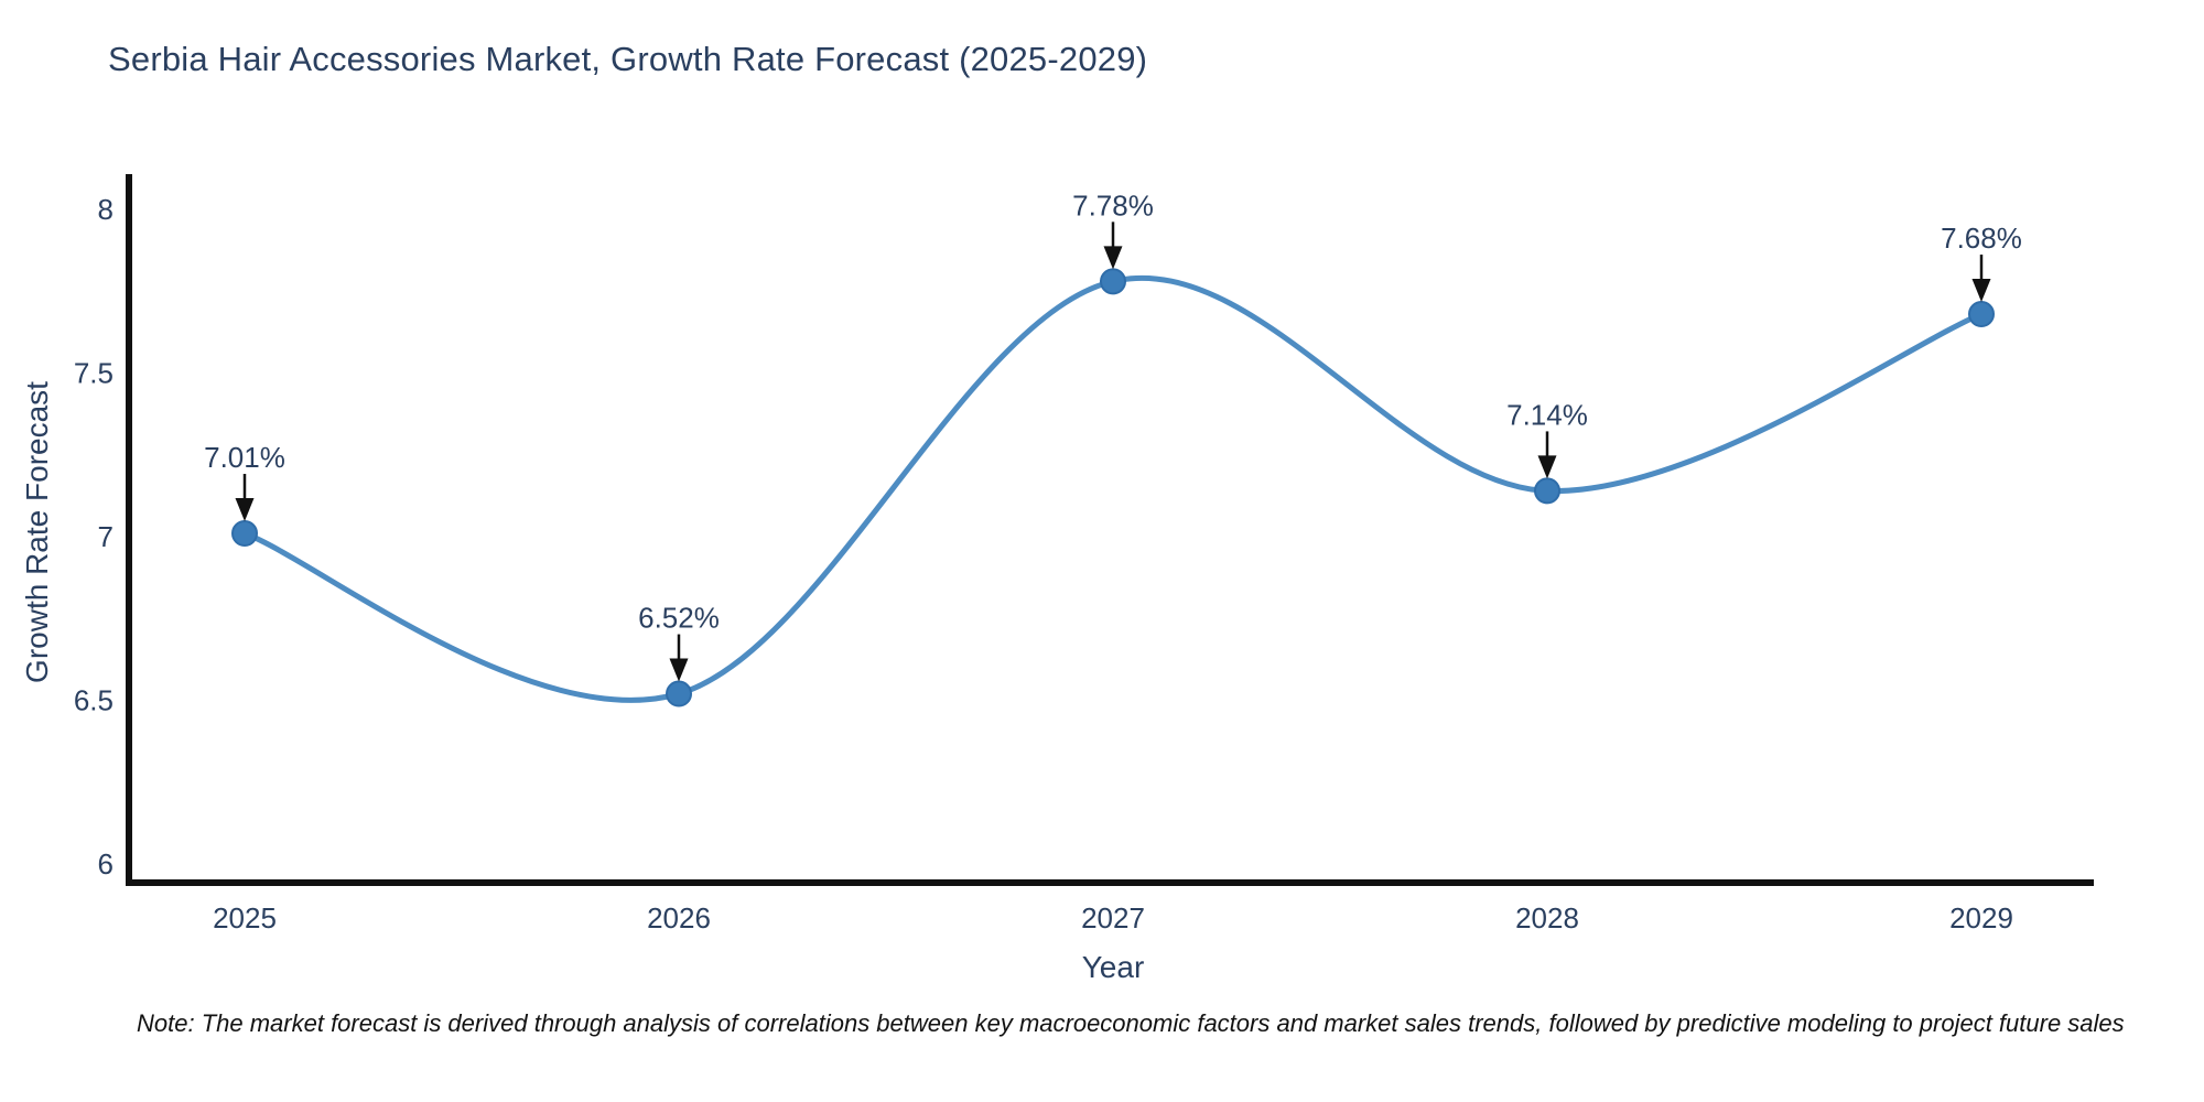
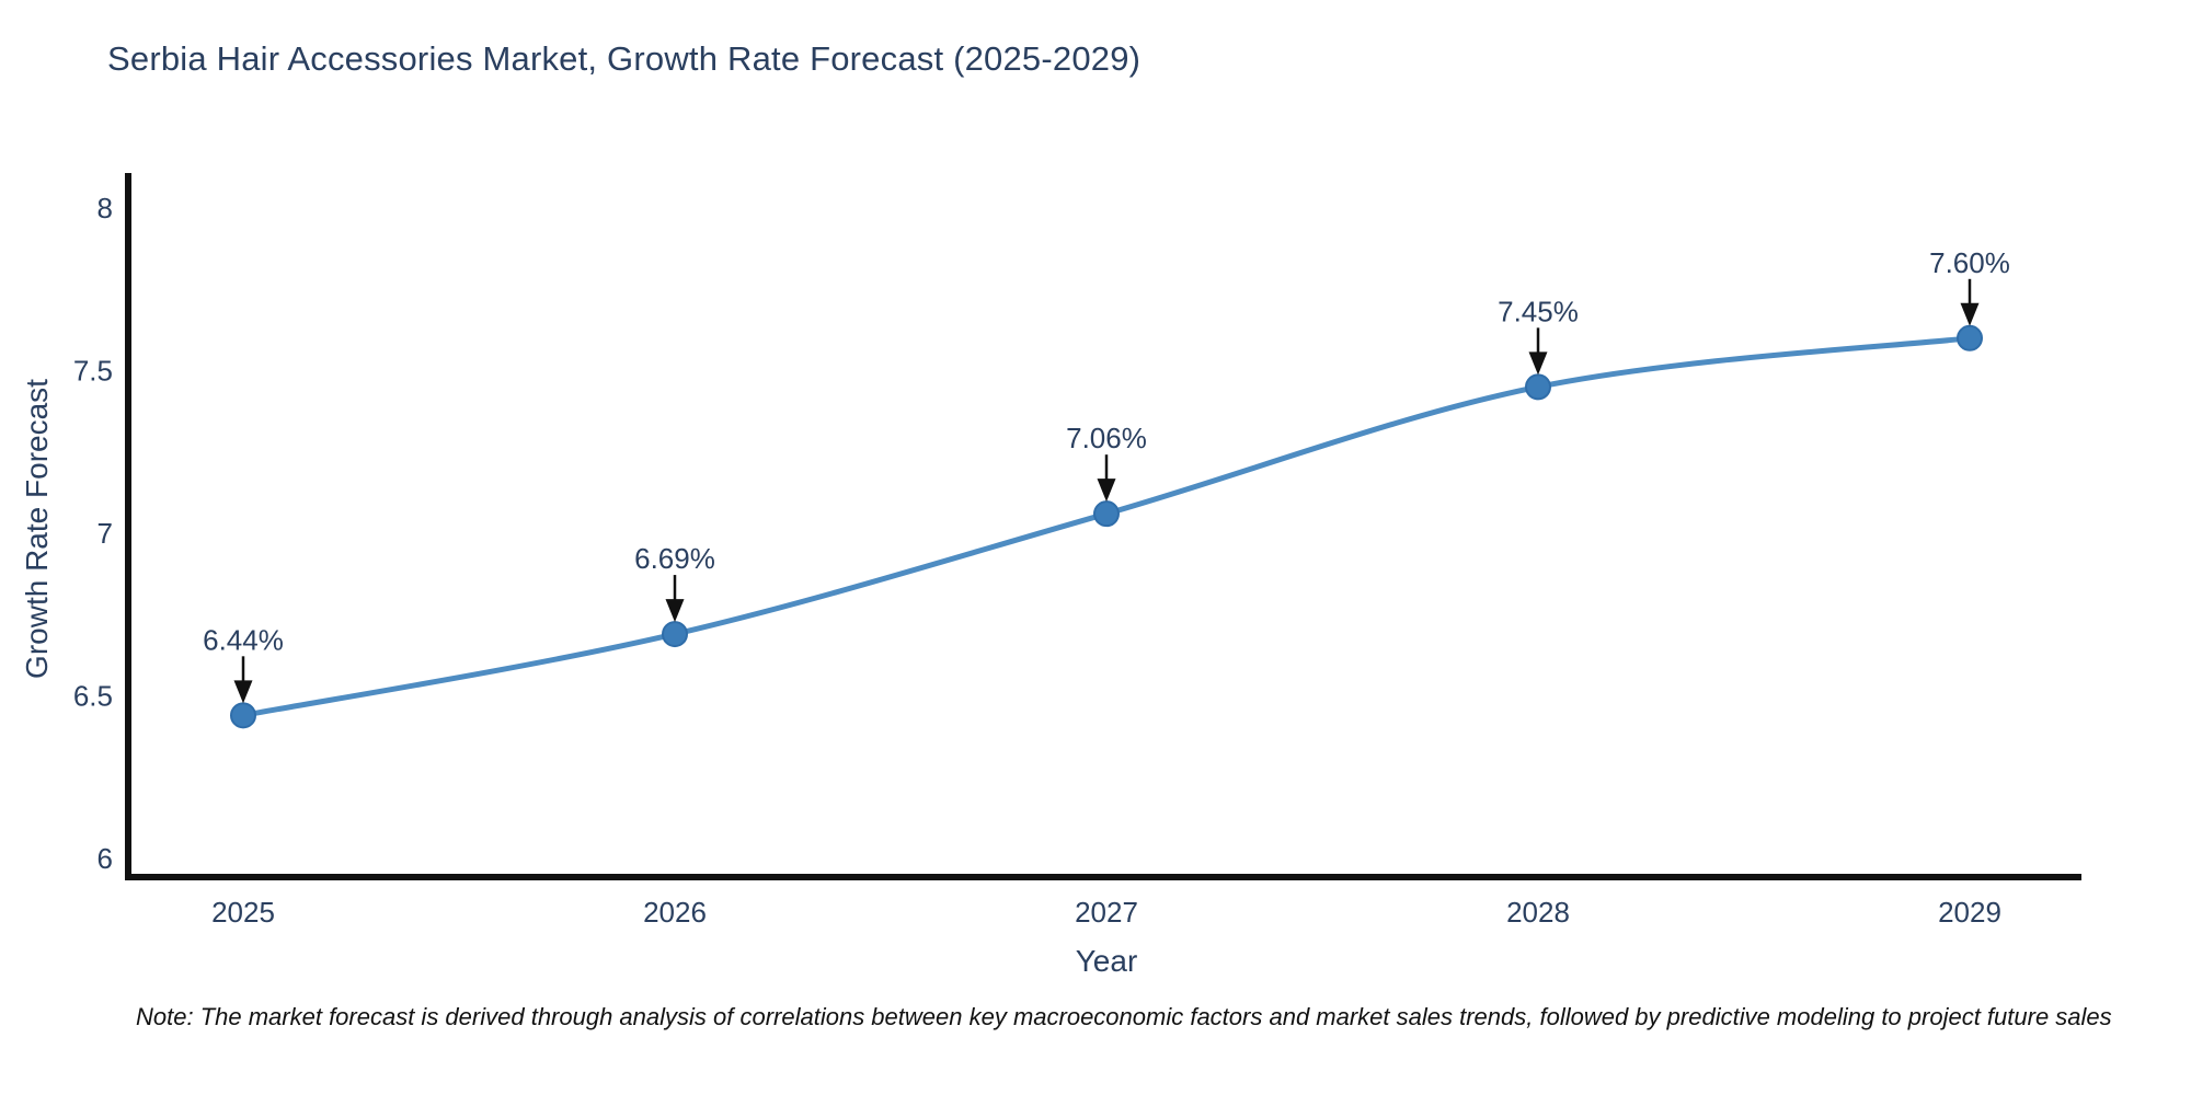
2025: 7.01% -> 6.44%
2026: 6.52% -> 6.69%
2027: 7.78% -> 7.06%
2028: 7.14% -> 7.45%
2029: 7.68% -> 7.60%
